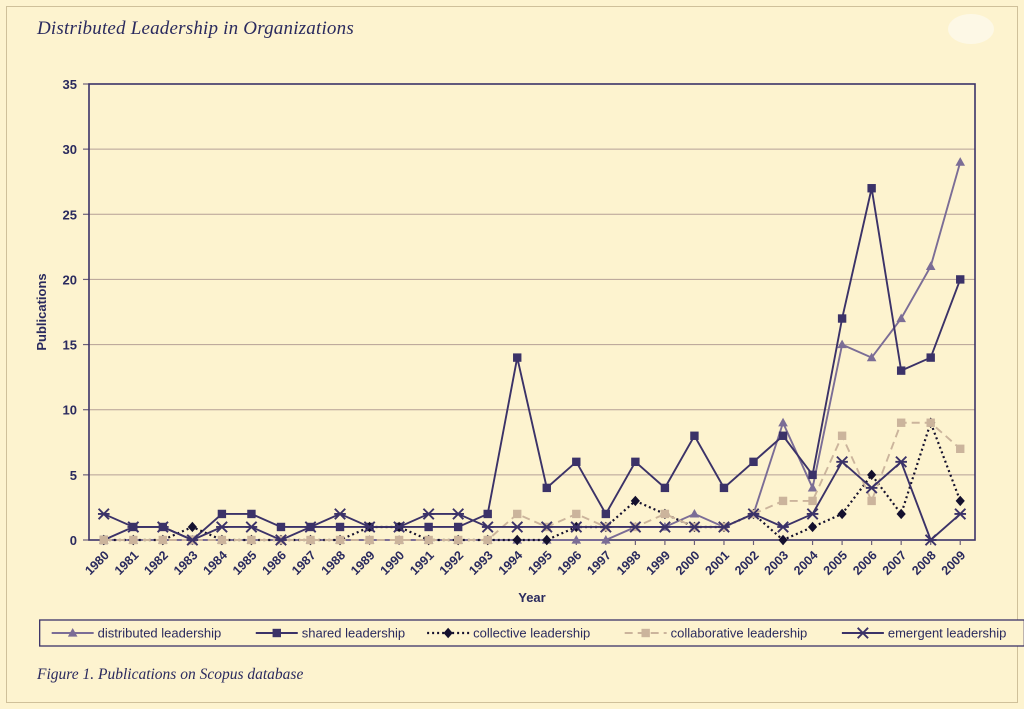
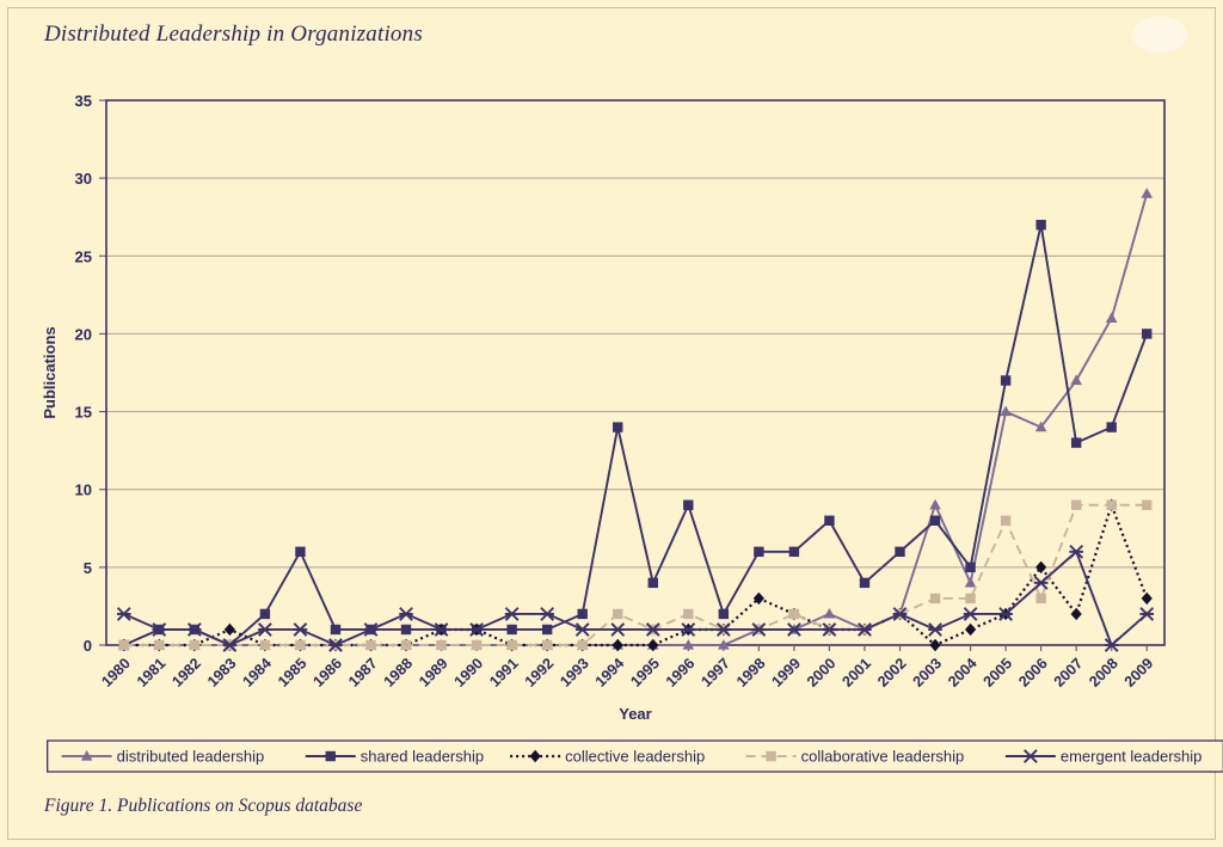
shared leadership/1985: 2 -> 6
shared leadership/1996: 6 -> 9
shared leadership/1999: 4 -> 6
emergent leadership/2005: 6 -> 2
collaborative leadership/2009: 7 -> 9
